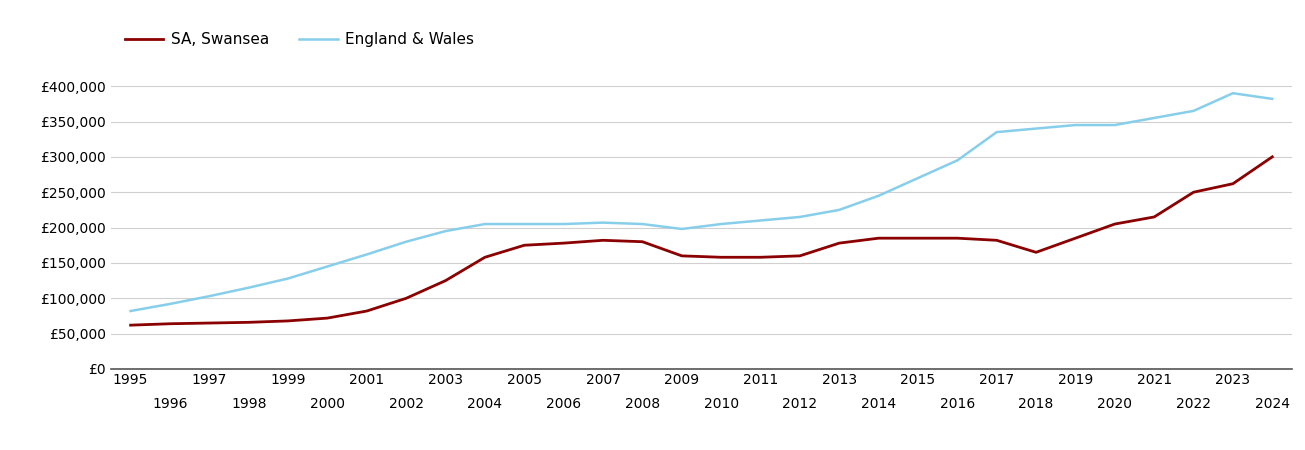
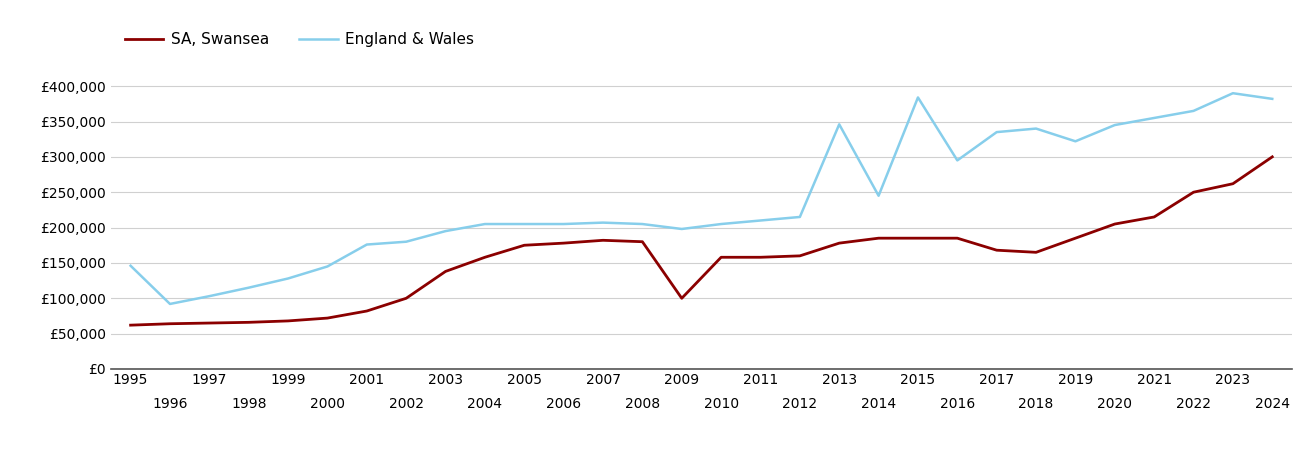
England & Wales/1995: £82,000 -> £146,000
England & Wales/2001: £162,000 -> £176,000
SA, Swansea/2003: £125,000 -> £138,000
SA, Swansea/2009: £160,000 -> £100,000
England & Wales/2013: £225,000 -> £346,000
England & Wales/2015: £270,000 -> £384,000
SA, Swansea/2017: £182,000 -> £168,000
England & Wales/2019: £345,000 -> £322,000
